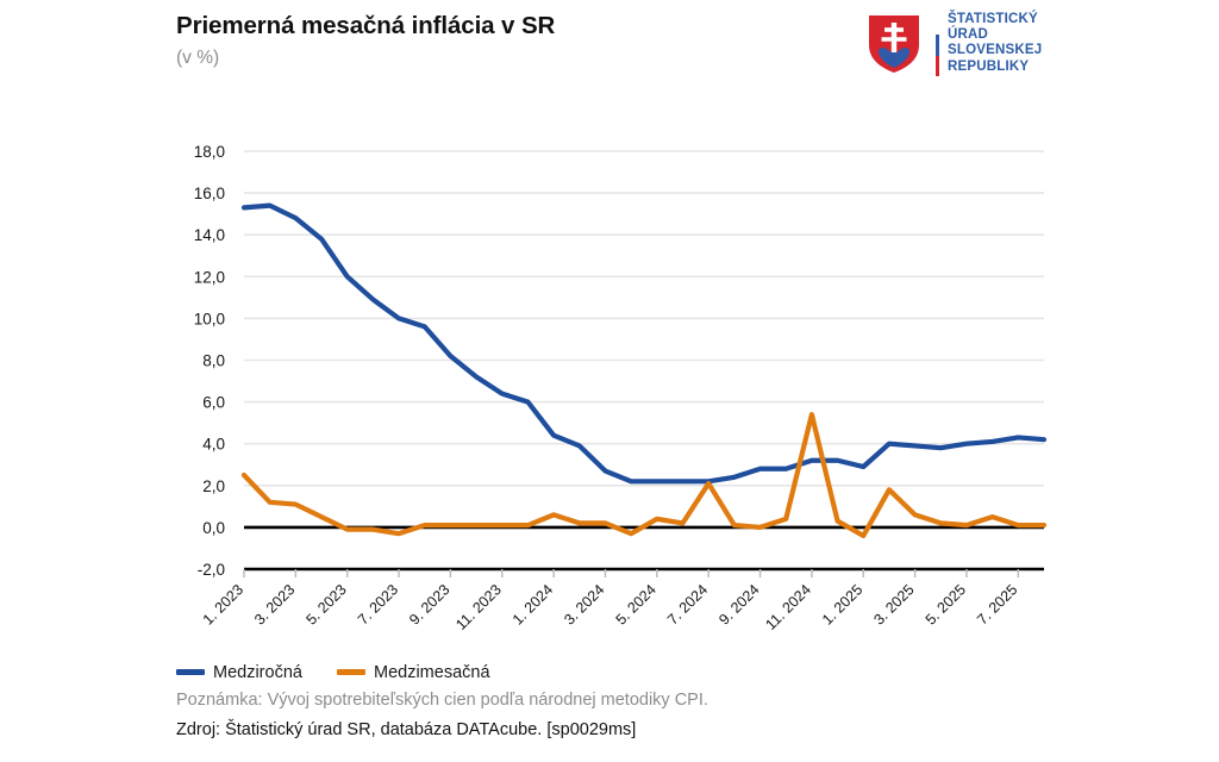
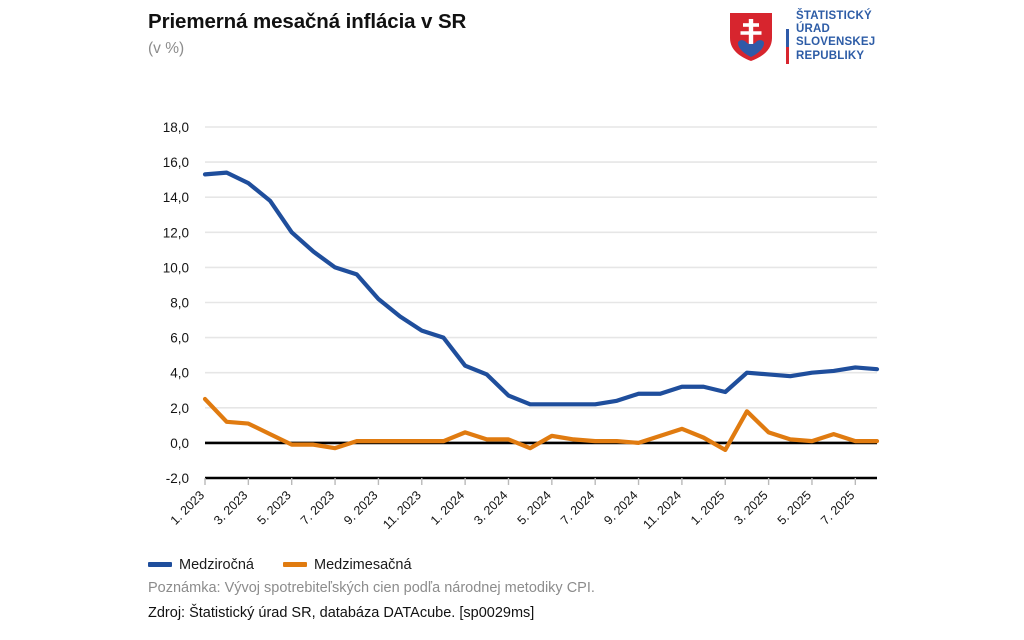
Medzimesačná/7. 2024: 2,1 -> 0,1
Medzimesačná/11. 2024: 5,4 -> 0,8
